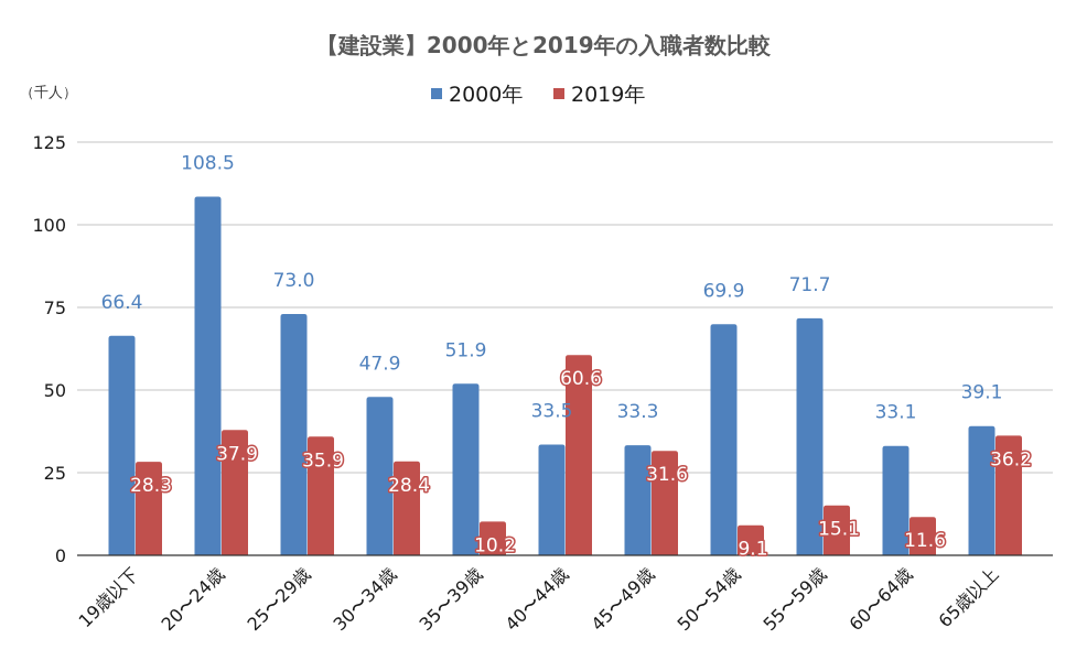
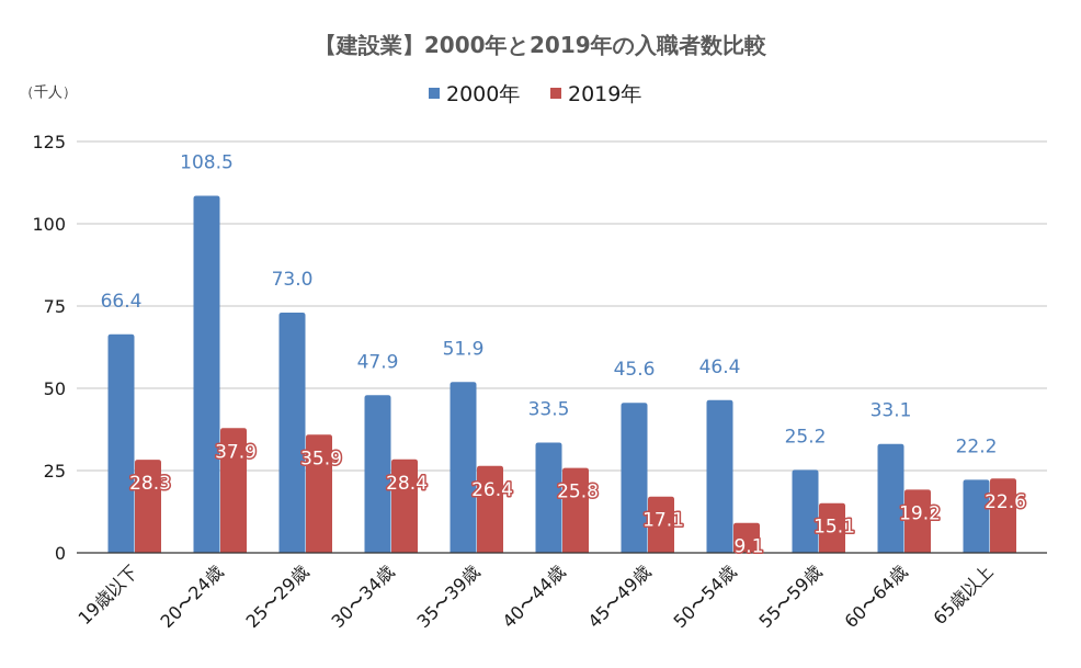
2019年/35〜39歳: 10.2 -> 26.4
2019年/40〜44歳: 60.6 -> 25.8
2000年/45〜49歳: 33.3 -> 45.6
2019年/45〜49歳: 31.6 -> 17.1
2000年/50〜54歳: 69.9 -> 46.4
2000年/55〜59歳: 71.7 -> 25.2
2019年/60〜64歳: 11.6 -> 19.2
2000年/65歳以上: 39.1 -> 22.2
2019年/65歳以上: 36.2 -> 22.6
